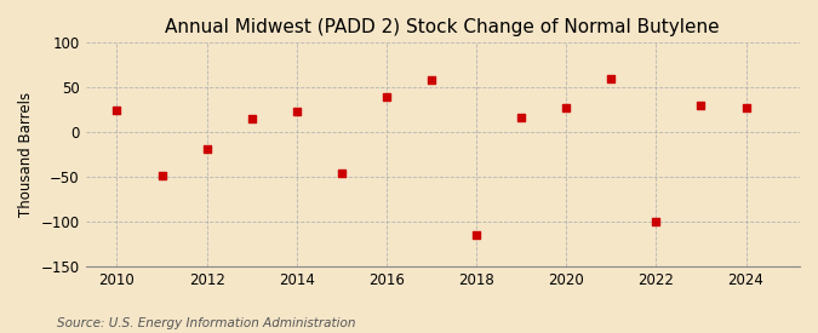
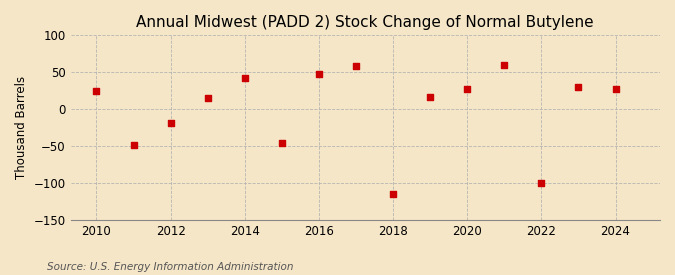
2014: 24 -> 42
2016: 40 -> 48
